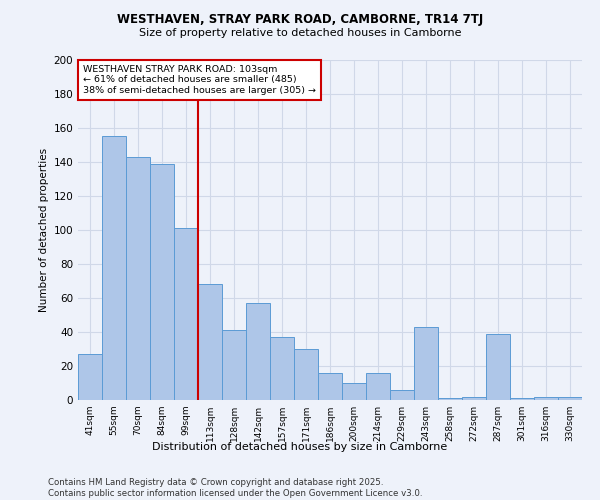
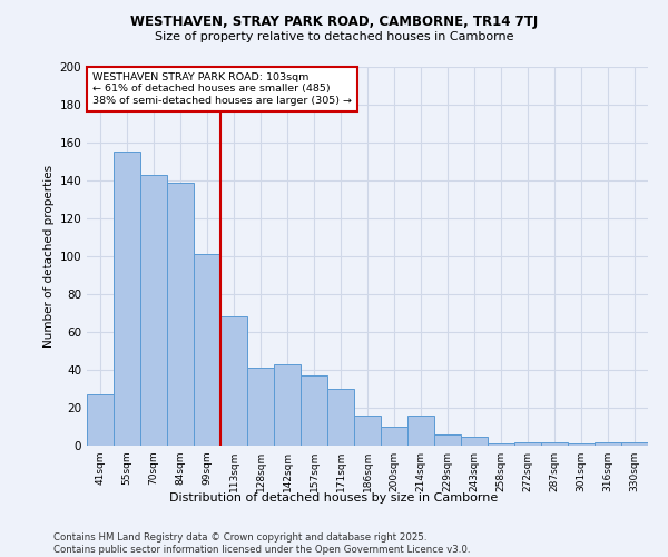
142sqm: 57 -> 43
243sqm: 43 -> 5
287sqm: 39 -> 2
